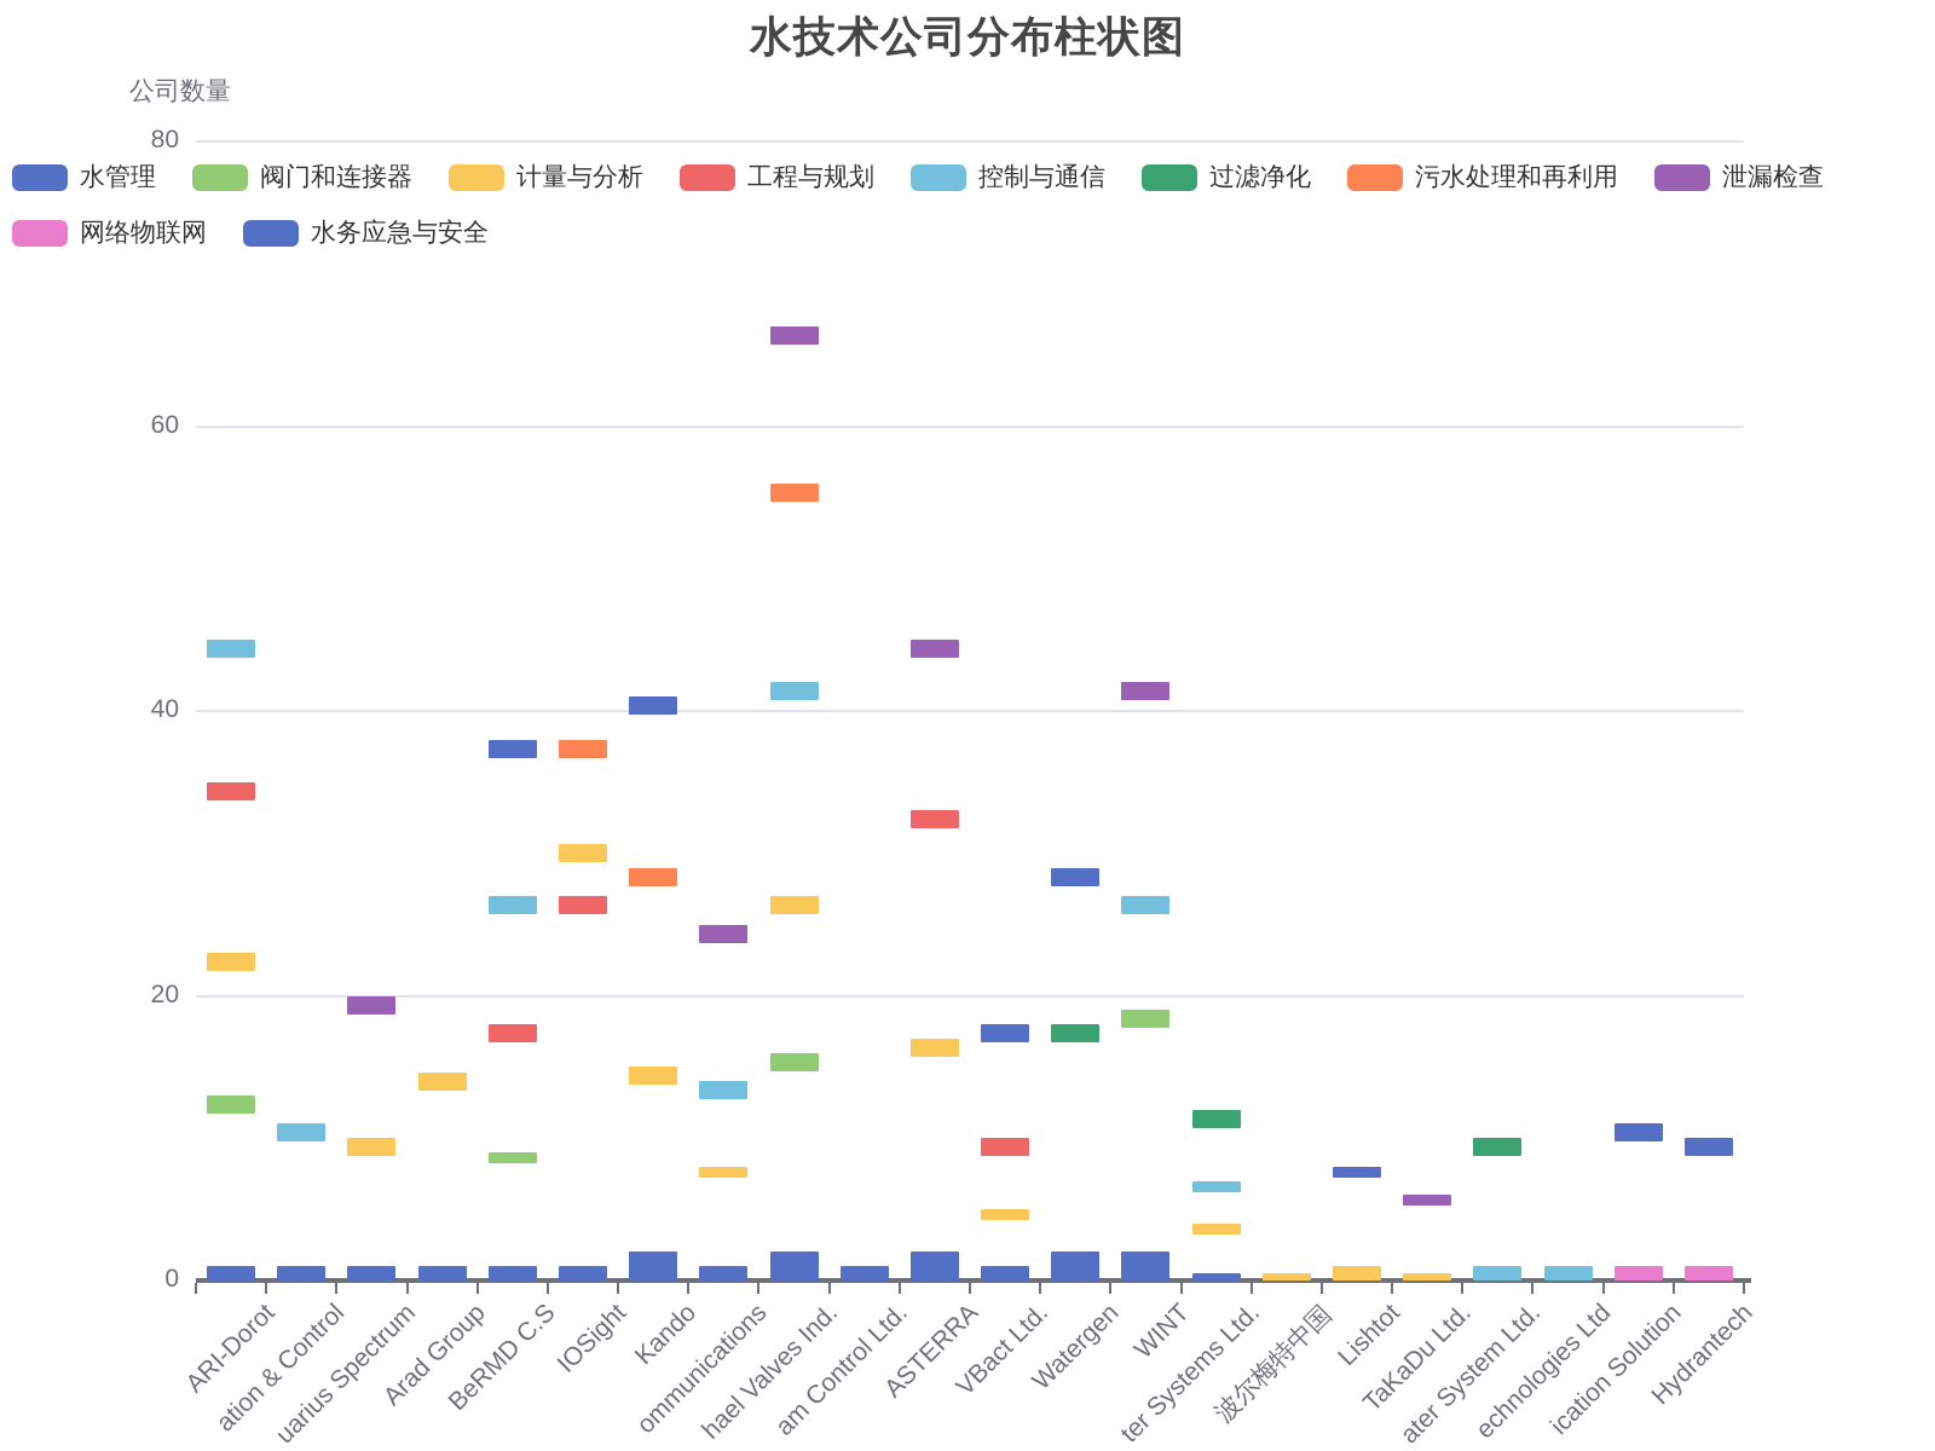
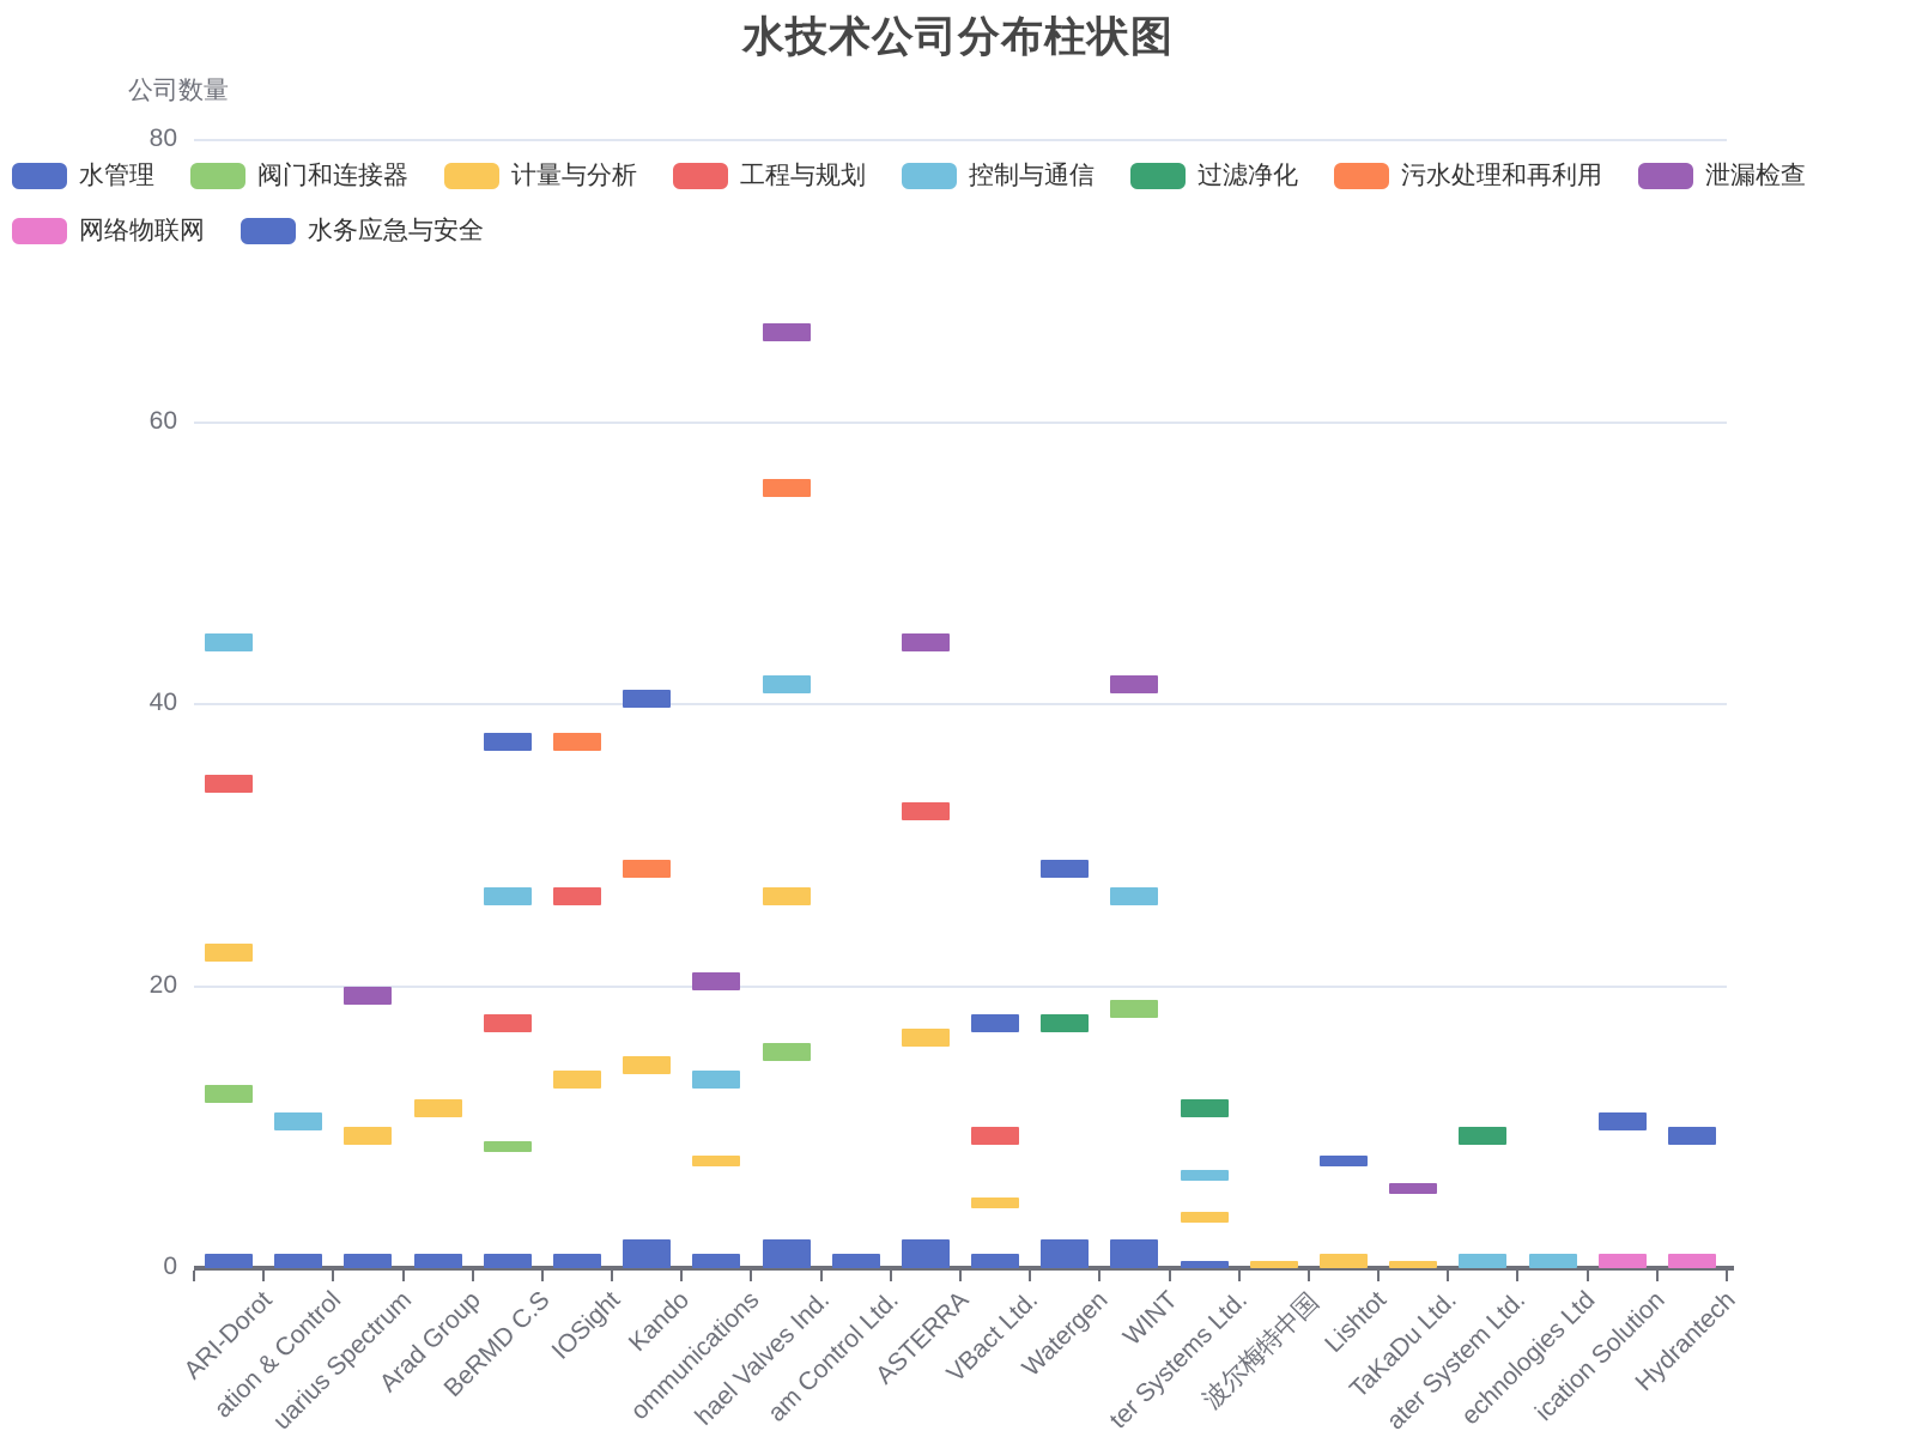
计量与分析/Arad Group: 14.6 -> 12.0
计量与分析/IOSight: 30.7 -> 14.0
泄漏检查/ommunications: 25 -> 21
